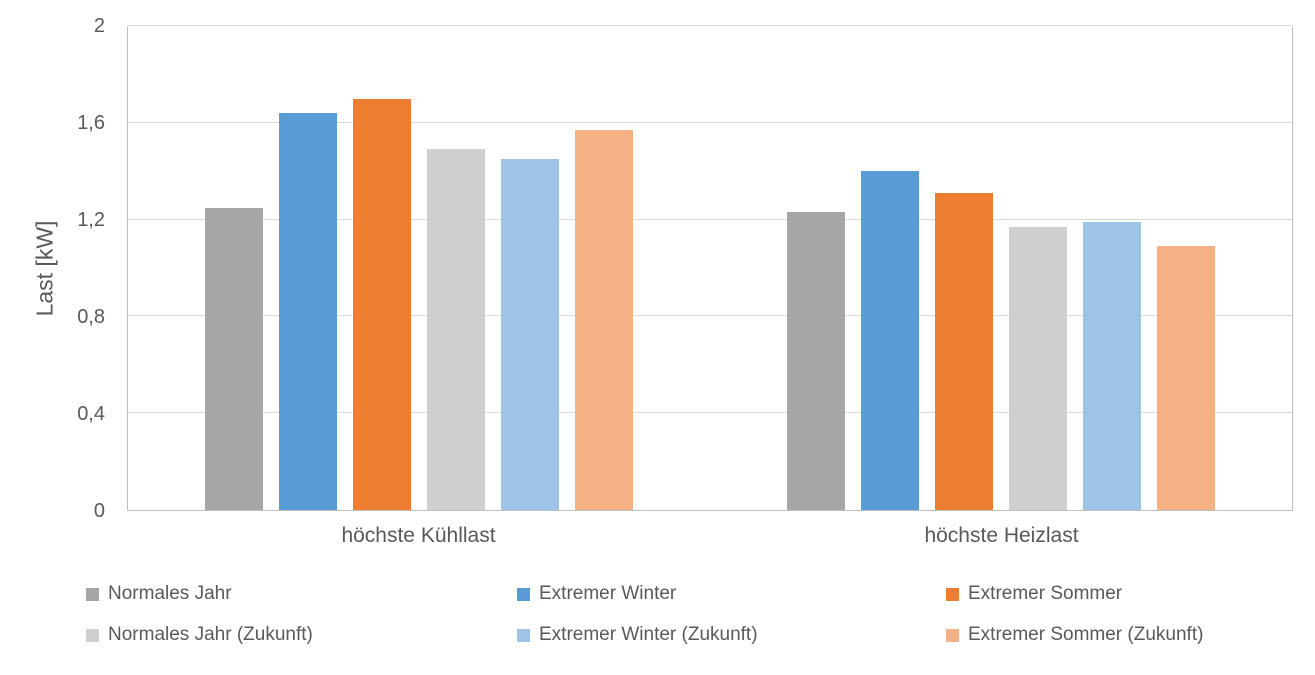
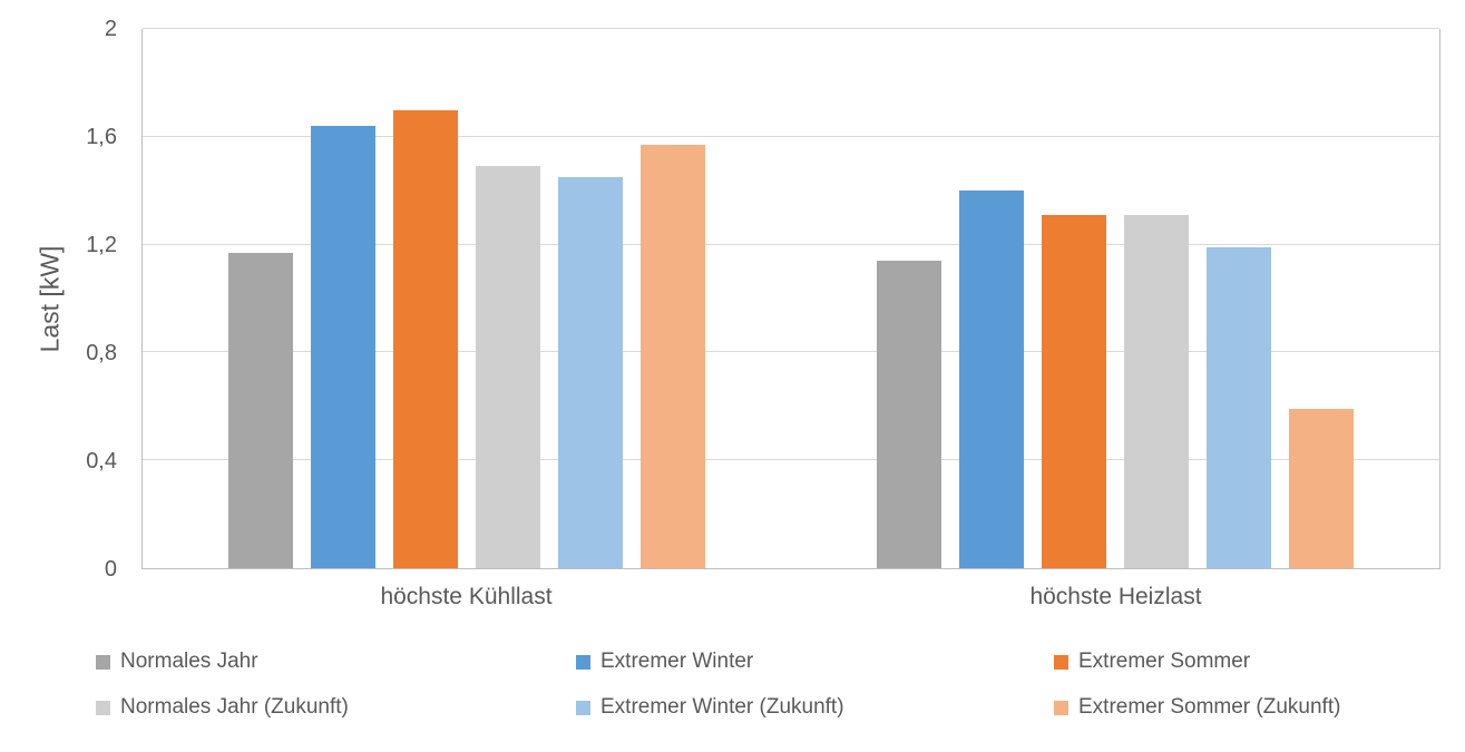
Normales Jahr/höchste Kühllast: 1,25 -> 1,17
Normales Jahr/höchste Heizlast: 1,23 -> 1,14
Normales Jahr (Zukunft)/höchste Heizlast: 1,17 -> 1,31
Extremer Sommer (Zukunft)/höchste Heizlast: 1,09 -> 0,59
